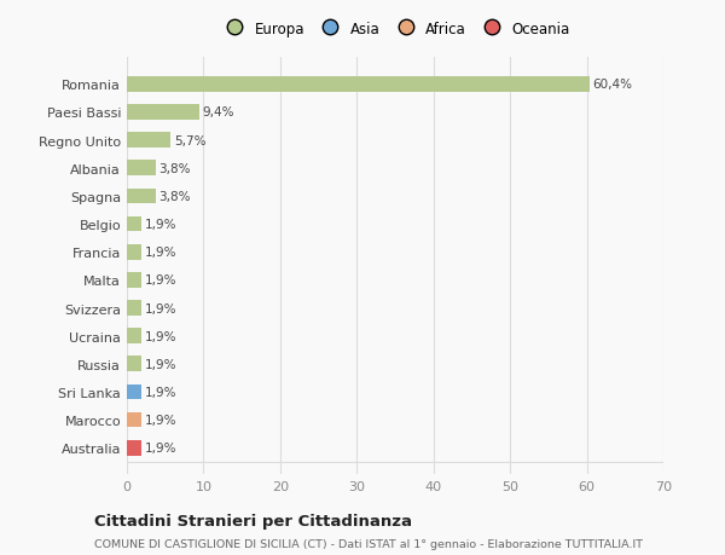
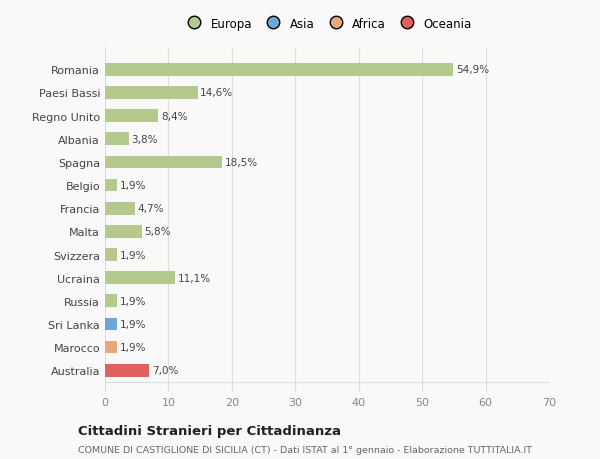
Romania: 60,4% -> 54,9%
Paesi Bassi: 9,4% -> 14,6%
Regno Unito: 5,7% -> 8,4%
Spagna: 3,8% -> 18,5%
Francia: 1,9% -> 4,7%
Malta: 1,9% -> 5,8%
Ucraina: 1,9% -> 11,1%
Australia: 1,9% -> 7,0%
